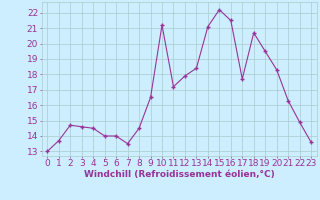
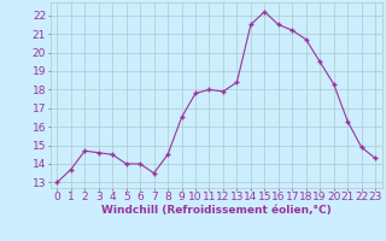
10: 21.2 -> 17.8
11: 17.2 -> 18.0
14: 21.1 -> 21.5
17: 17.7 -> 21.2
23: 13.6 -> 14.3
